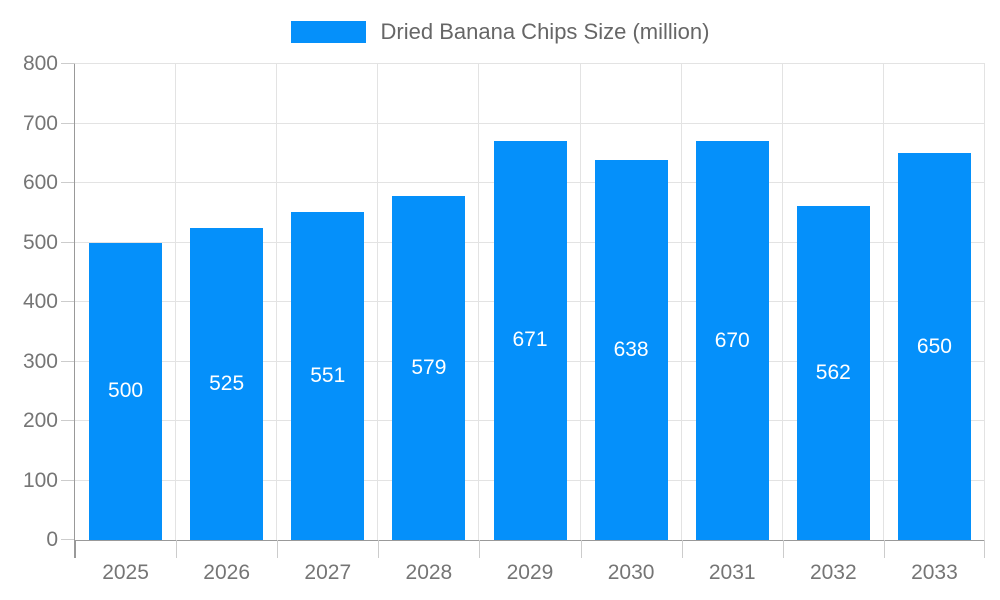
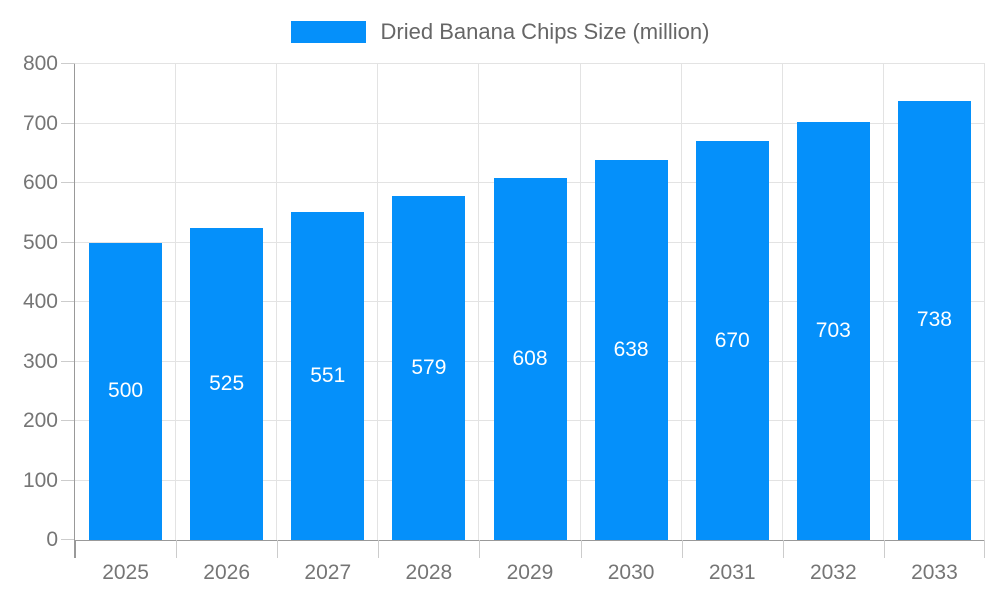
2029: 671 -> 608
2032: 562 -> 703
2033: 650 -> 738
